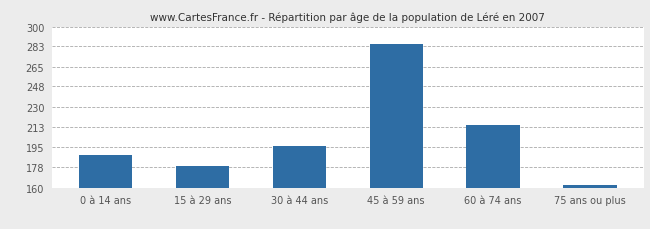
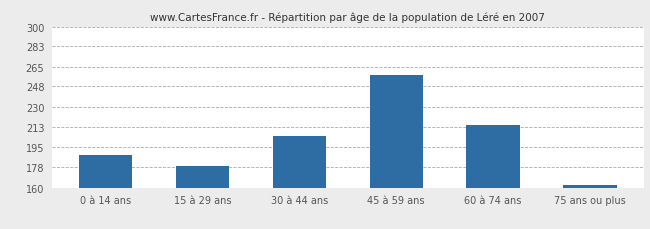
30 à 44 ans: 196 -> 205
45 à 59 ans: 285 -> 258
